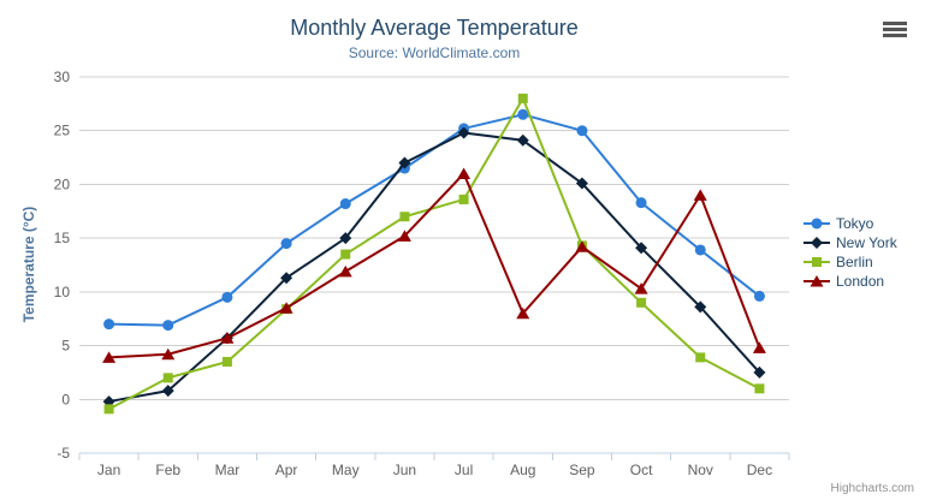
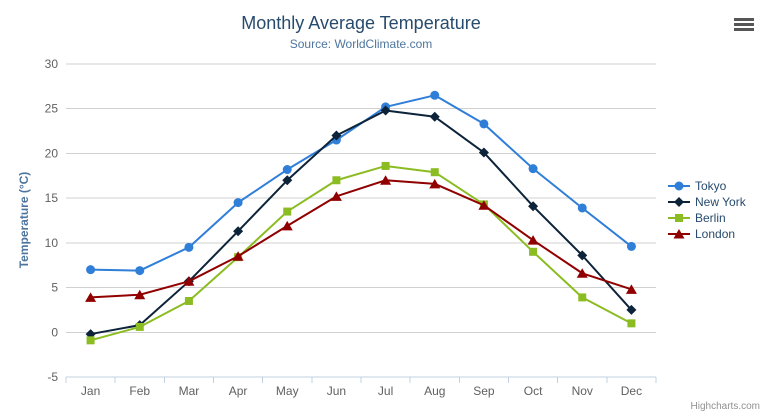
Berlin/Feb: 2 -> 1
New York/May: 15 -> 17
London/Jul: 21 -> 17
Berlin/Aug: 28 -> 18
London/Aug: 8 -> 17
Tokyo/Sep: 25 -> 23
London/Nov: 19 -> 7
